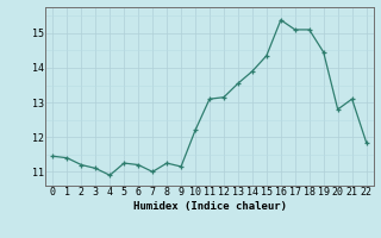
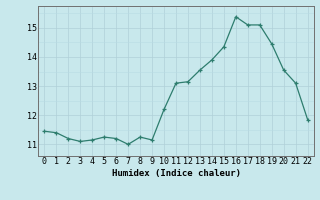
4: 10.90 -> 11.15
20: 12.80 -> 13.55
